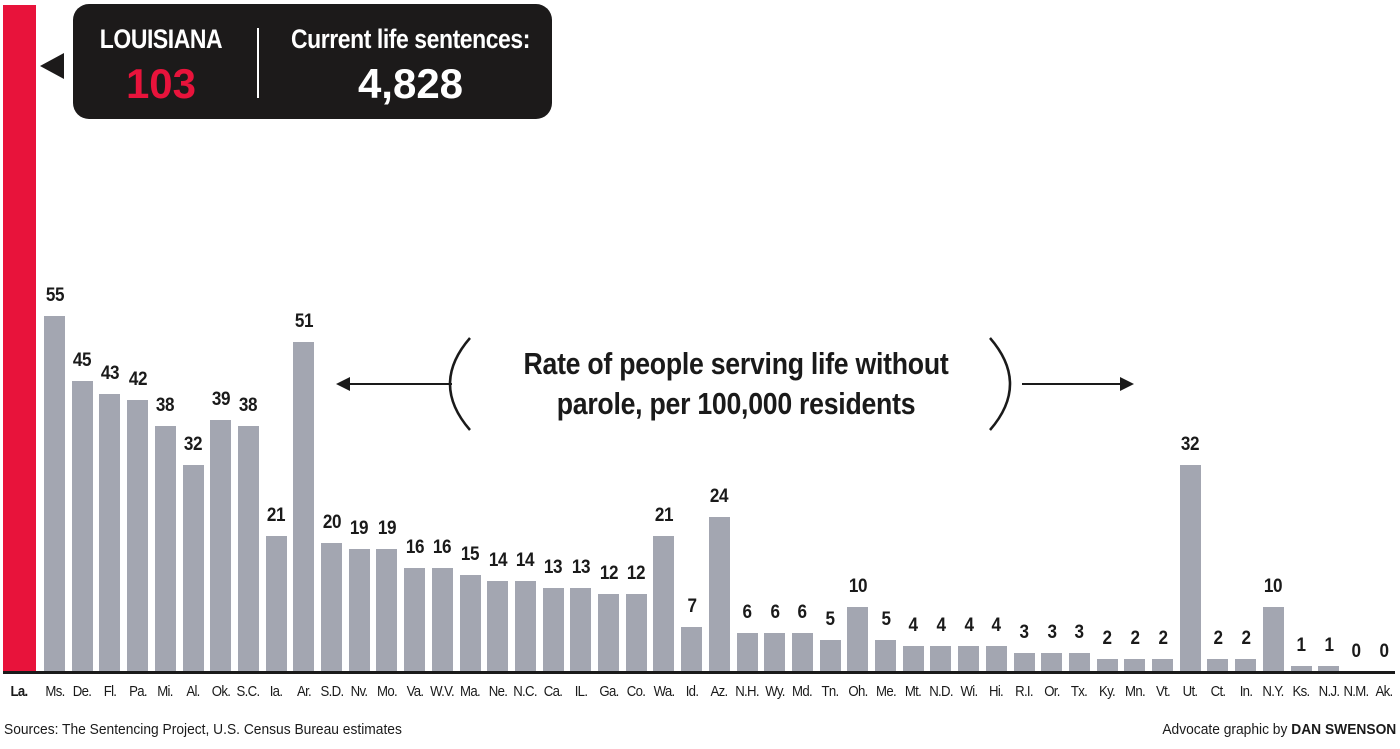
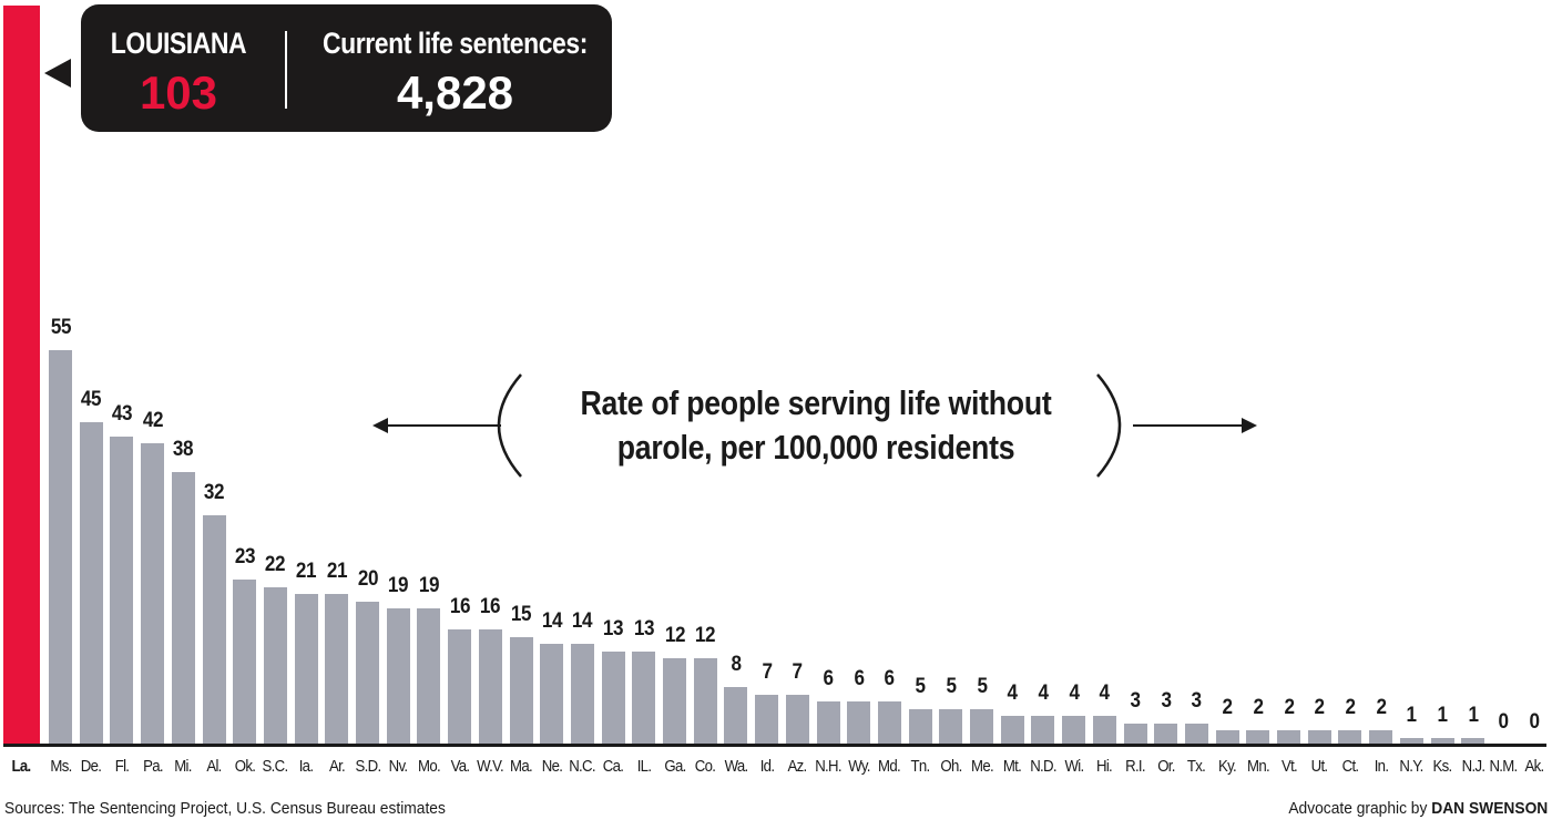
Ok.: 39 -> 23
S.C.: 38 -> 22
Ar.: 51 -> 21
Wa.: 21 -> 8
Az.: 24 -> 7
Oh.: 10 -> 5
Ut.: 32 -> 2
N.Y.: 10 -> 1
